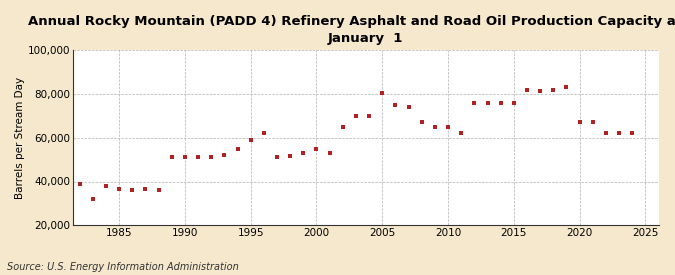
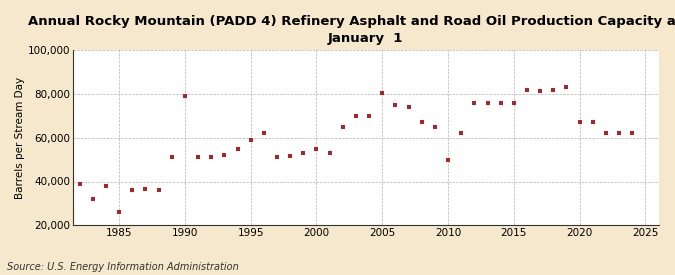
1985: 36,500 -> 26,000
1990: 51,000 -> 79,000
2010: 65,000 -> 50,000
